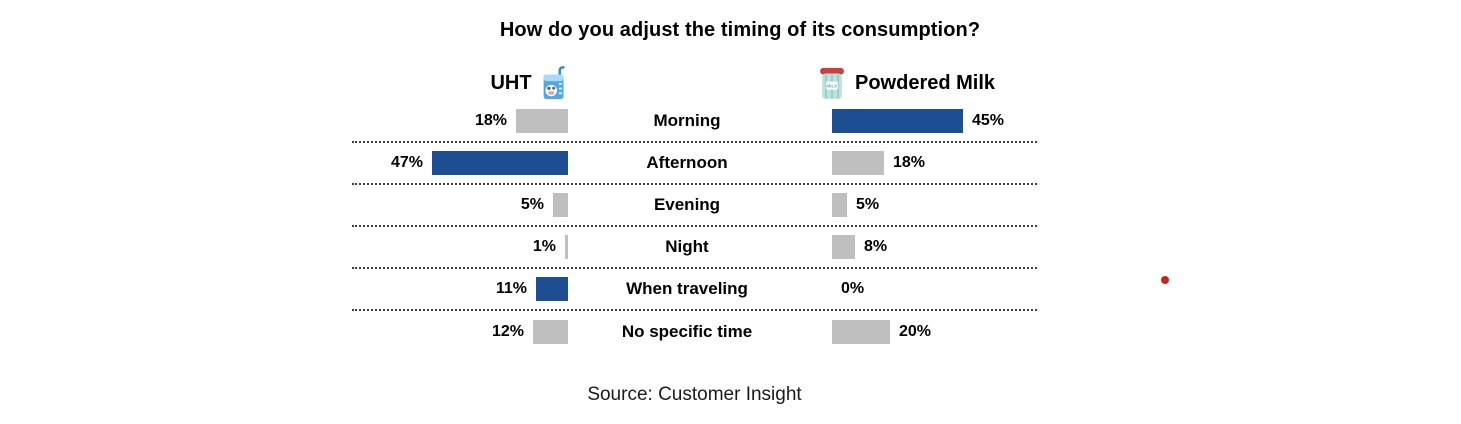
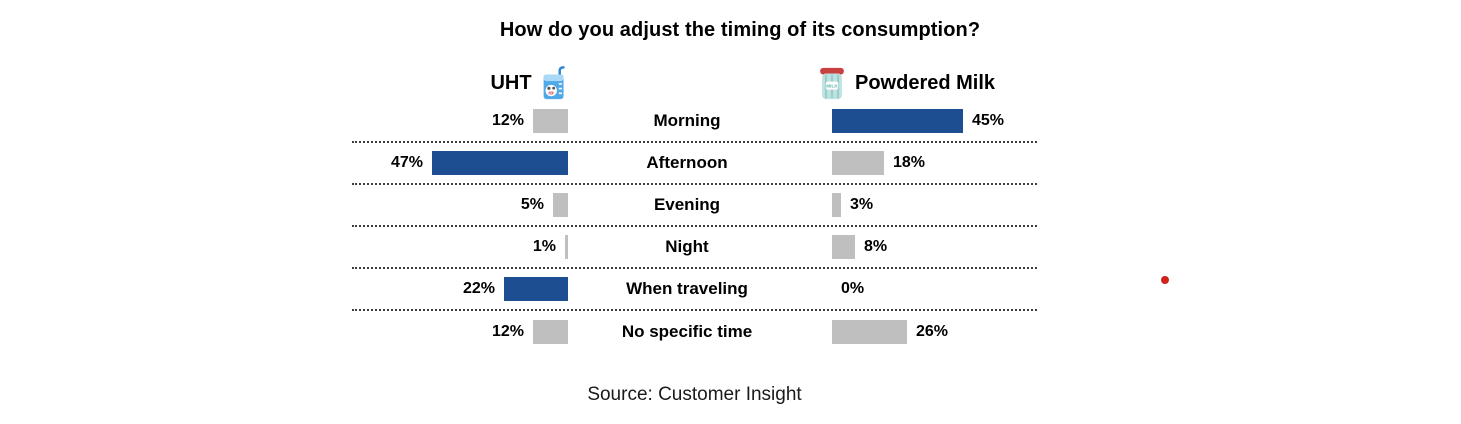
UHT/Morning: 18% -> 12%
Powdered Milk/Evening: 5% -> 3%
UHT/When traveling: 11% -> 22%
Powdered Milk/No specific time: 20% -> 26%
